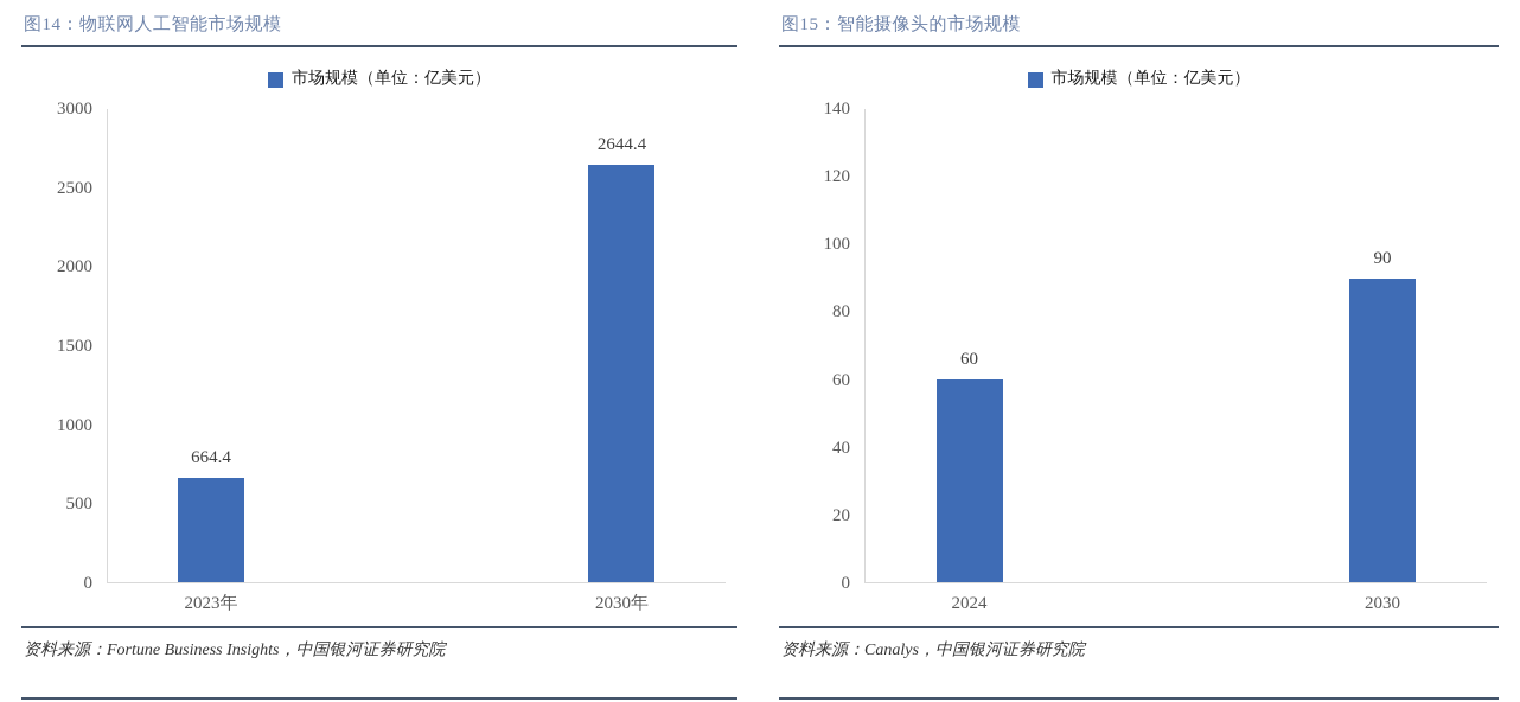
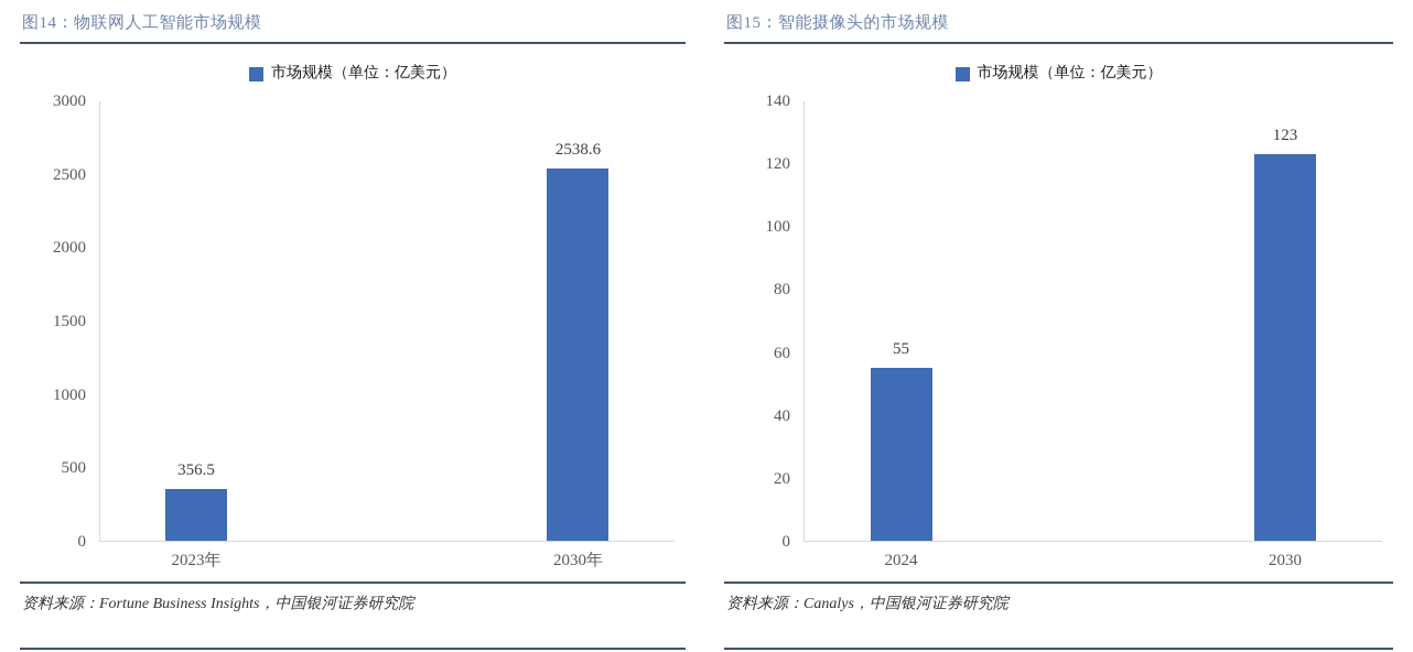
图14：物联网人工智能市场规模/2023年: 664.4 -> 356.5
图14：物联网人工智能市场规模/2030年: 2644.4 -> 2538.6
图15：智能摄像头的市场规模/2024: 60 -> 55
图15：智能摄像头的市场规模/2030: 90 -> 123
